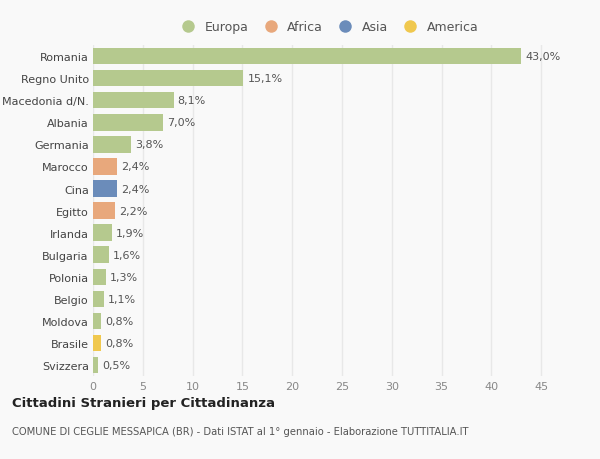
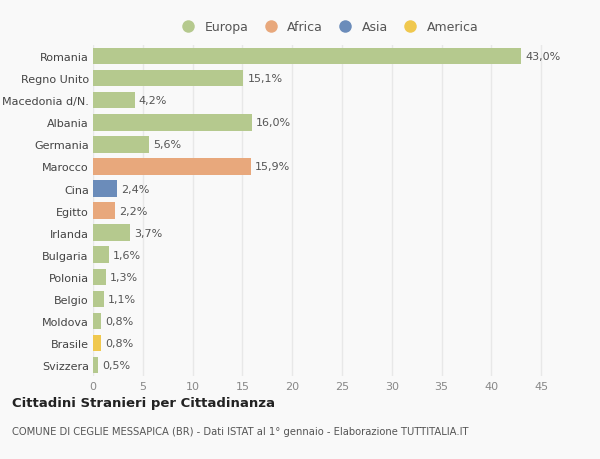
Macedonia d/N.: 8,1% -> 4,2%
Albania: 7,0% -> 16,0%
Germania: 3,8% -> 5,6%
Marocco: 2,4% -> 15,9%
Irlanda: 1,9% -> 3,7%
